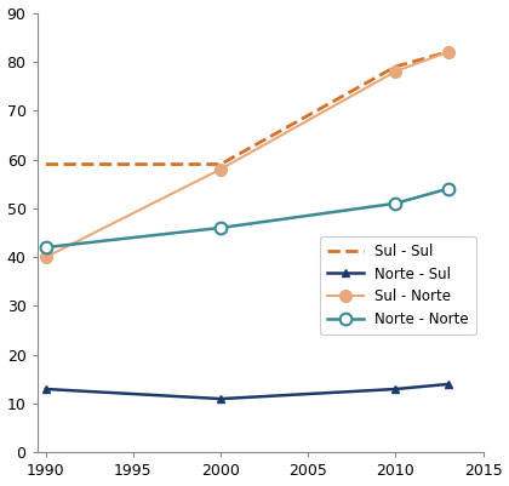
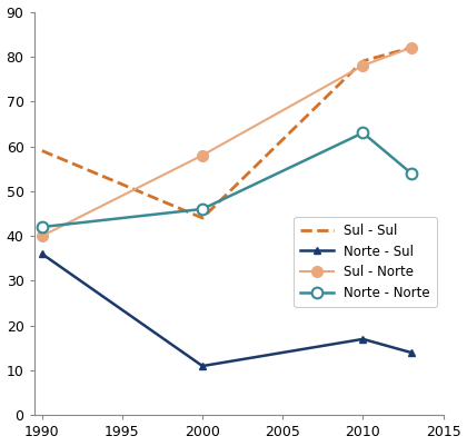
Norte - Sul/1990: 13 -> 36
Sul - Sul/2000: 59 -> 44
Norte - Sul/2010: 13 -> 17
Norte - Norte/2010: 51 -> 63
